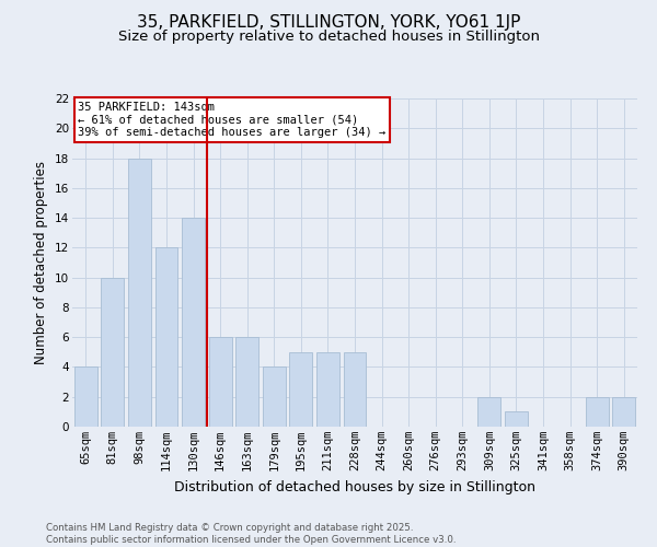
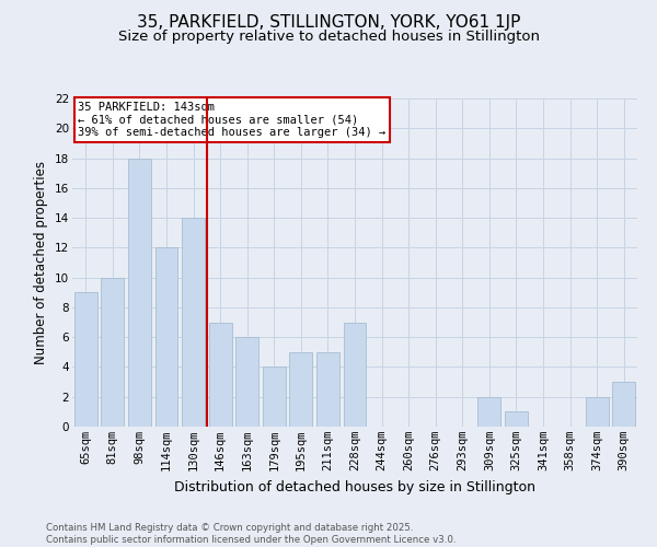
65sqm: 4 -> 9
146sqm: 6 -> 7
228sqm: 5 -> 7
390sqm: 2 -> 3
